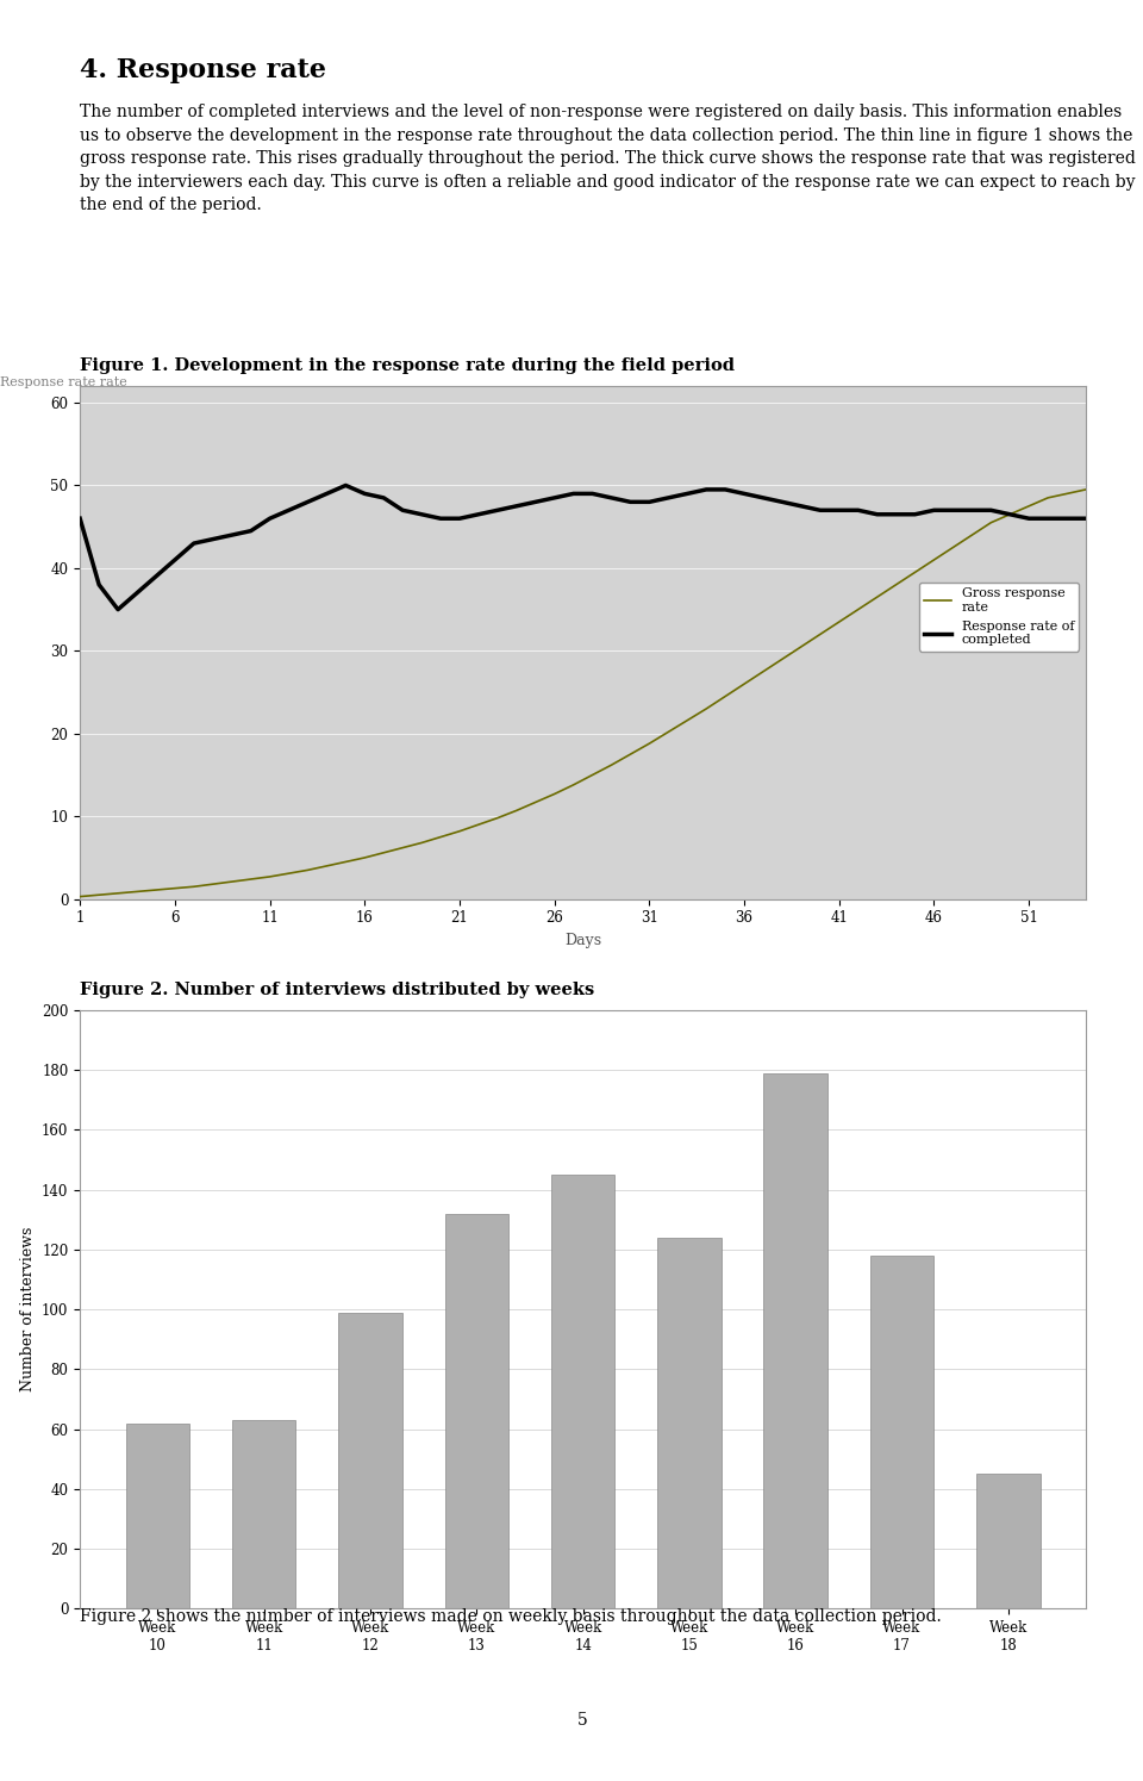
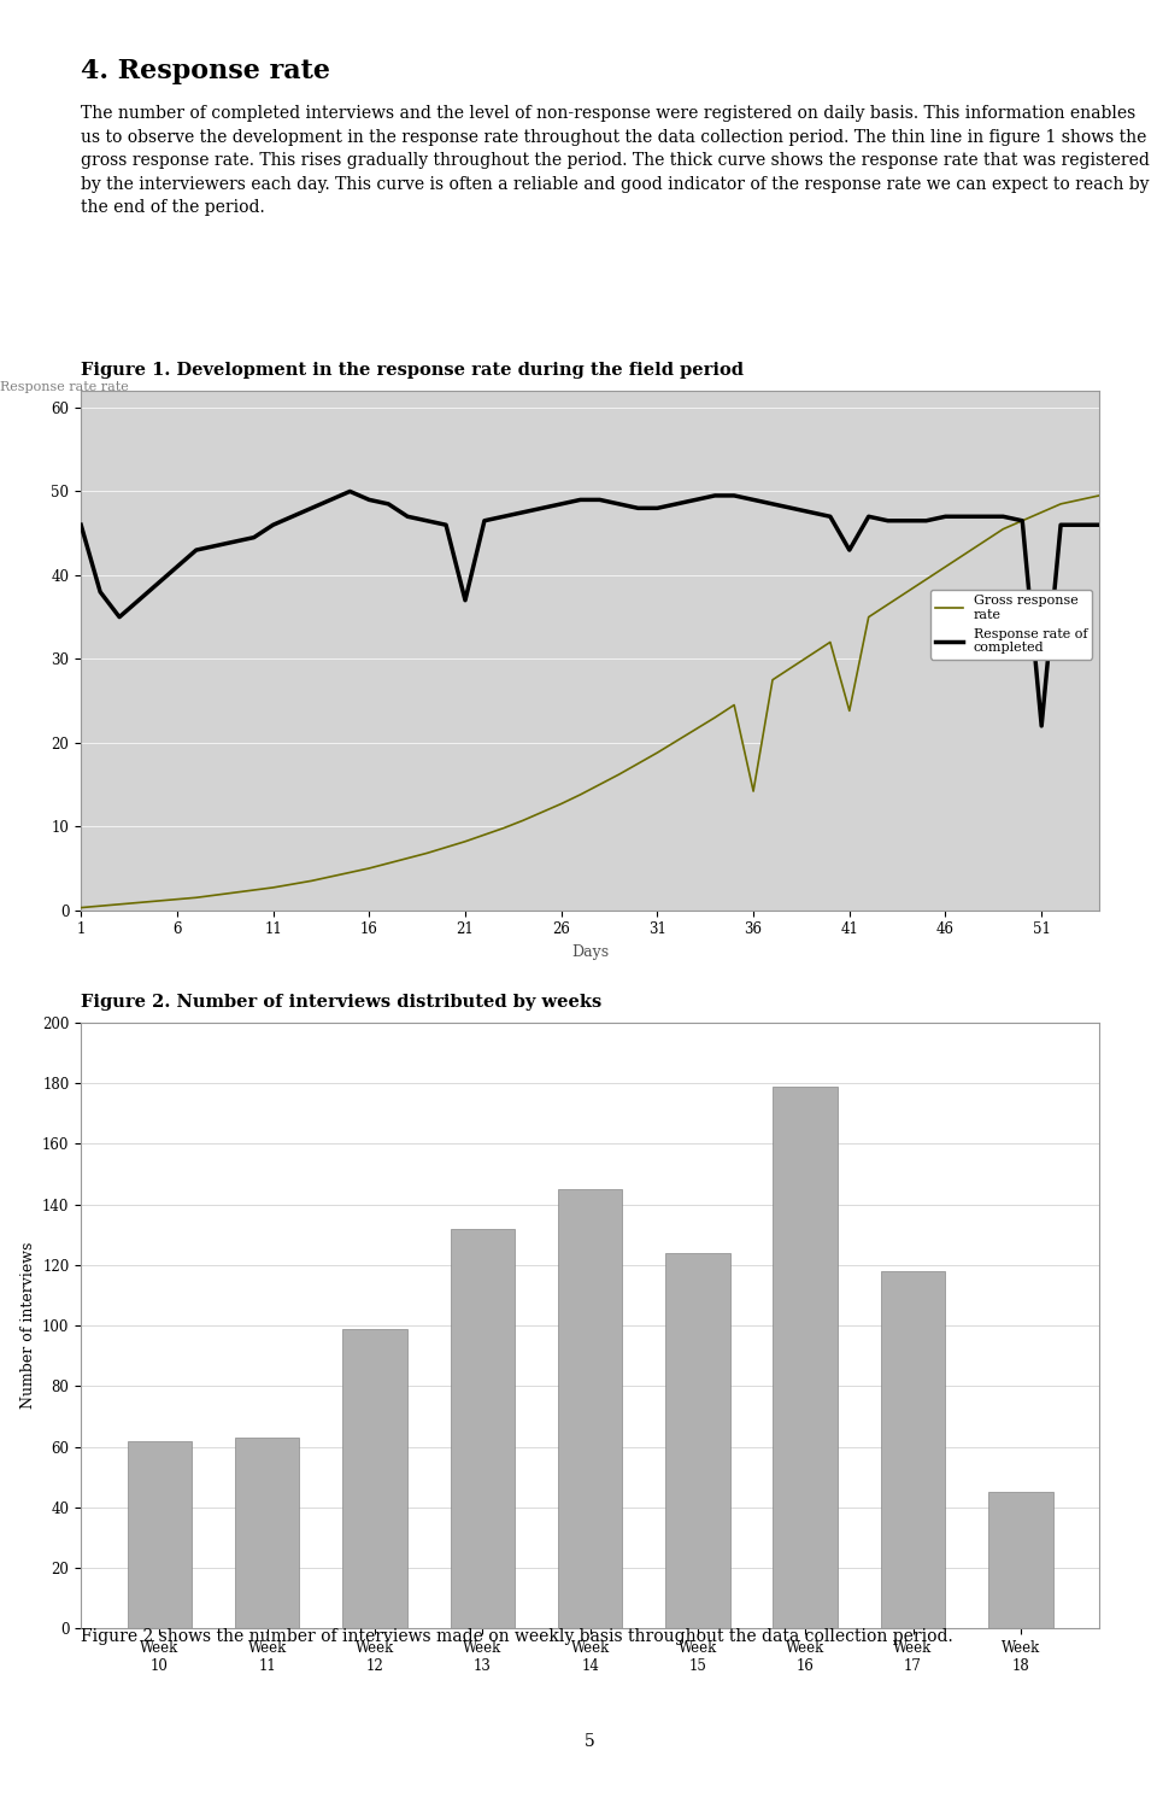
Response rate of completed/21: 46.0 -> 37.0
Gross response rate/36: 26.0 -> 14.2
Gross response rate/41: 33.5 -> 23.8
Response rate of completed/41: 47.0 -> 43.0
Response rate of completed/51: 46.0 -> 22.0
